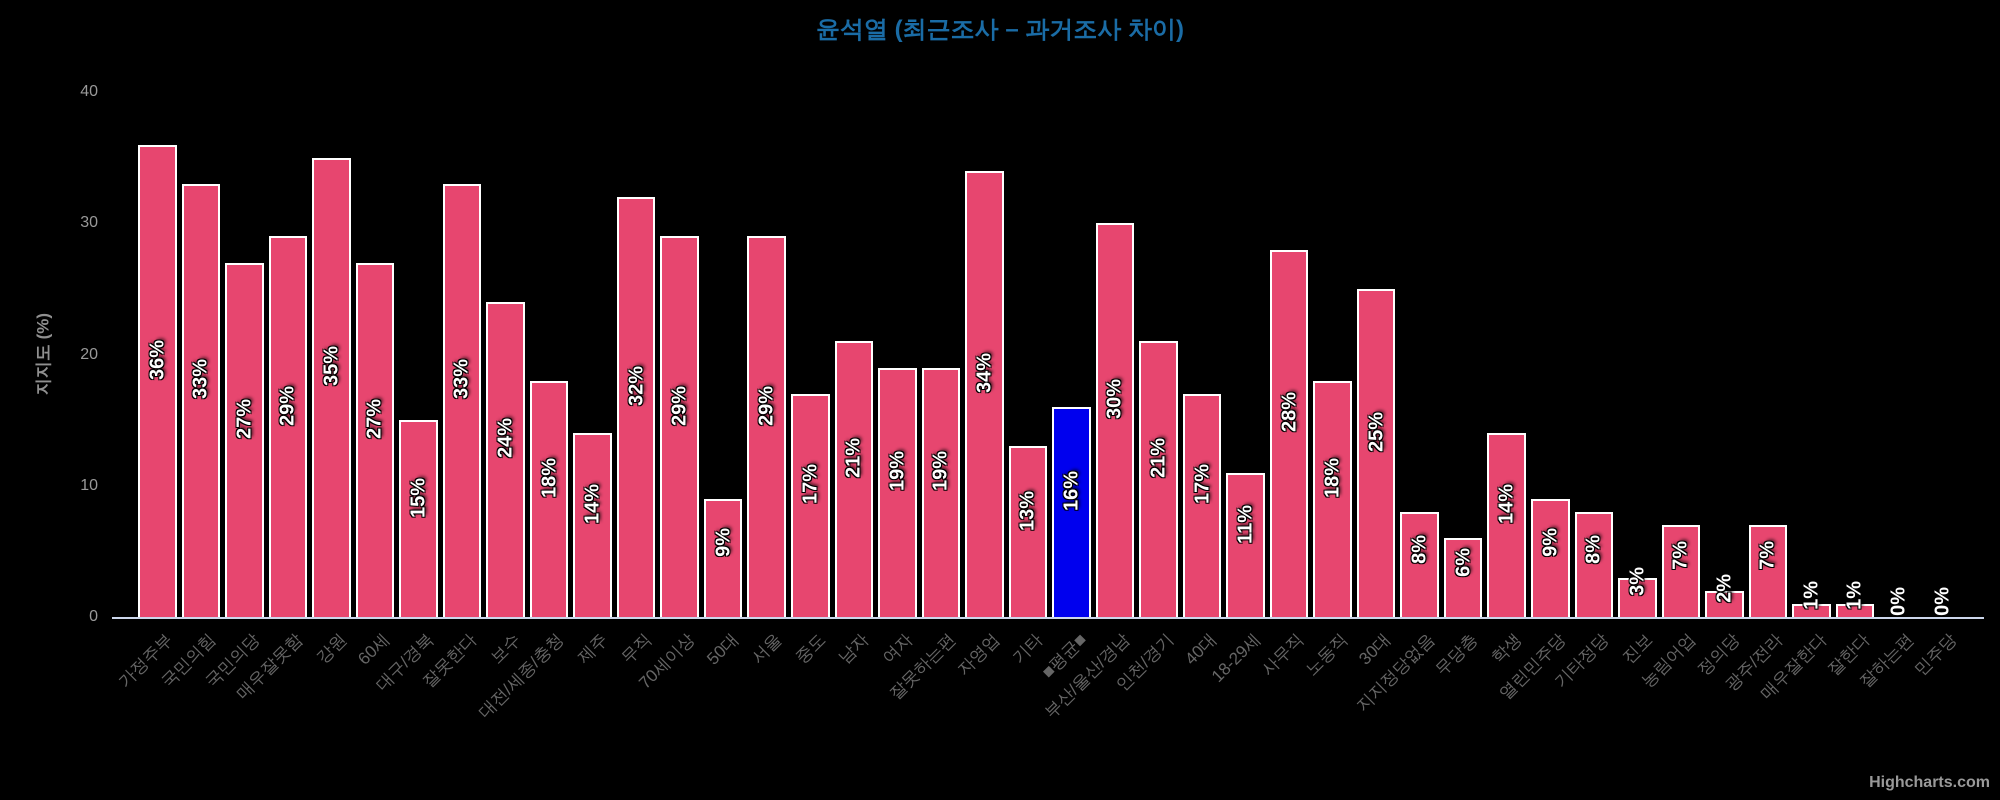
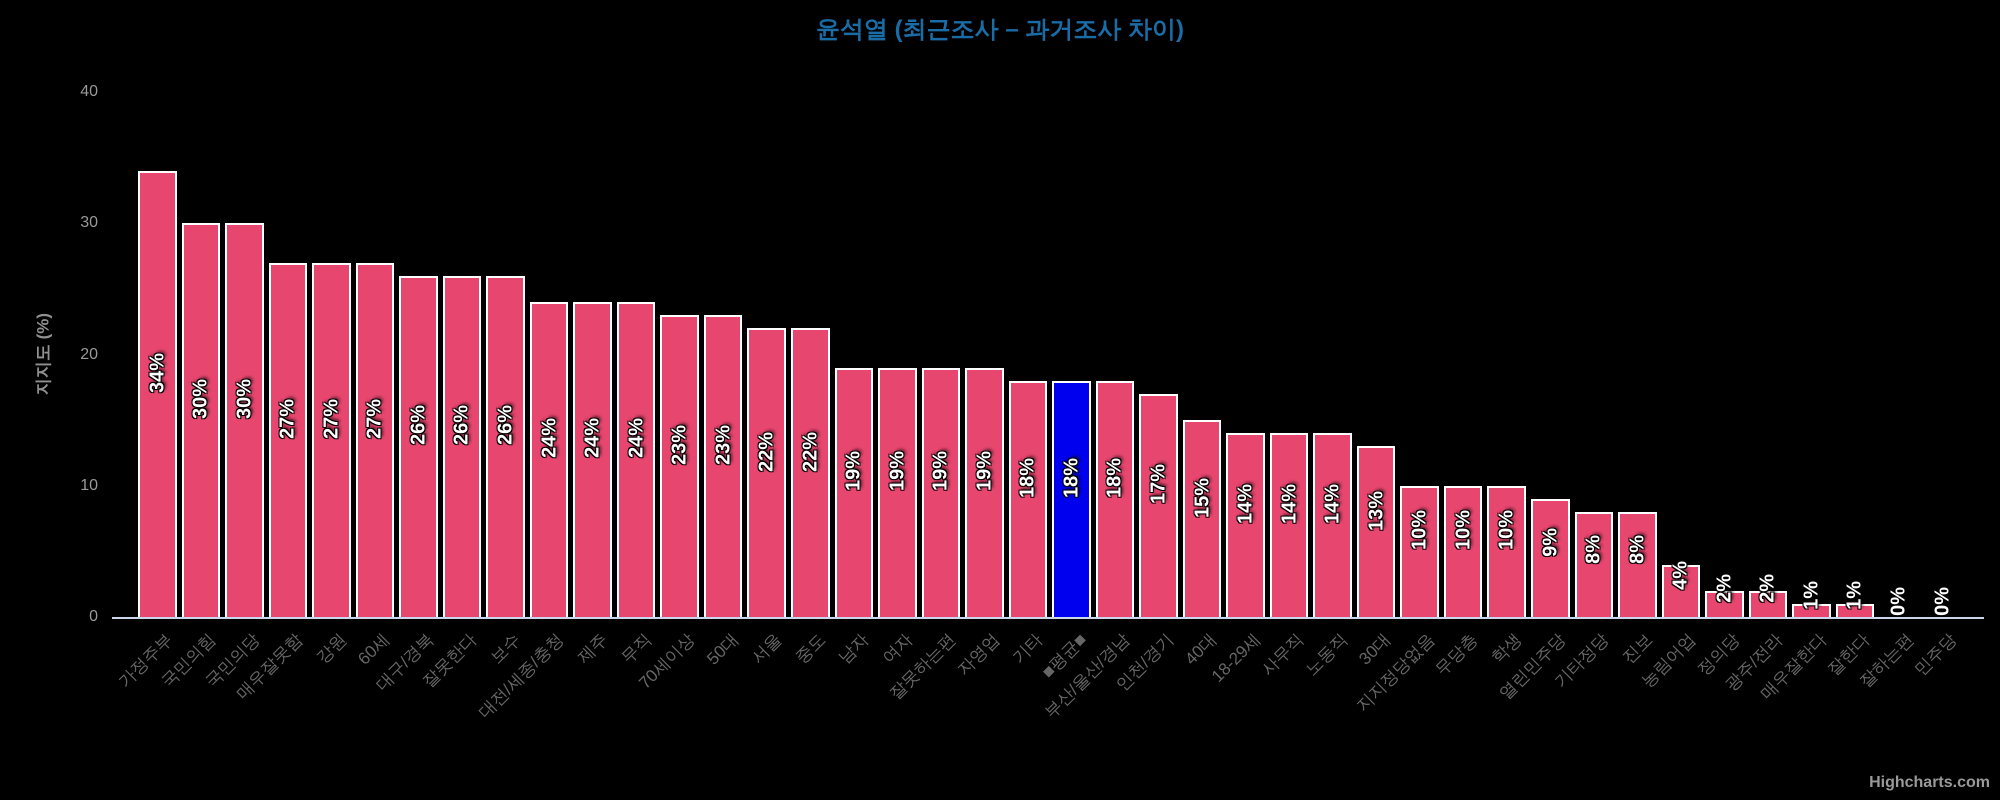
가정주부: 36% -> 34%
국민의힘: 33% -> 30%
국민의당: 27% -> 30%
매우잘못함: 29% -> 27%
강원: 35% -> 27%
대구/경북: 15% -> 26%
잘못한다: 33% -> 26%
보수: 24% -> 26%
대전/세종/충청: 18% -> 24%
제주: 14% -> 24%
무직: 32% -> 24%
70세이상: 29% -> 23%
50대: 9% -> 23%
서울: 29% -> 22%
중도: 17% -> 22%
남자: 21% -> 19%
자영업: 34% -> 19%
기타: 13% -> 18%
■평균■: 16% -> 18%
부산/울산/경남: 30% -> 18%
인천/경기: 21% -> 17%
40대: 17% -> 15%
18-29세: 11% -> 14%
사무직: 28% -> 14%
노동직: 18% -> 14%
30대: 25% -> 13%
지지정당없음: 8% -> 10%
무당층: 6% -> 10%
학생: 14% -> 10%
진보: 3% -> 8%
농림어업: 7% -> 4%
광주/전라: 7% -> 2%
